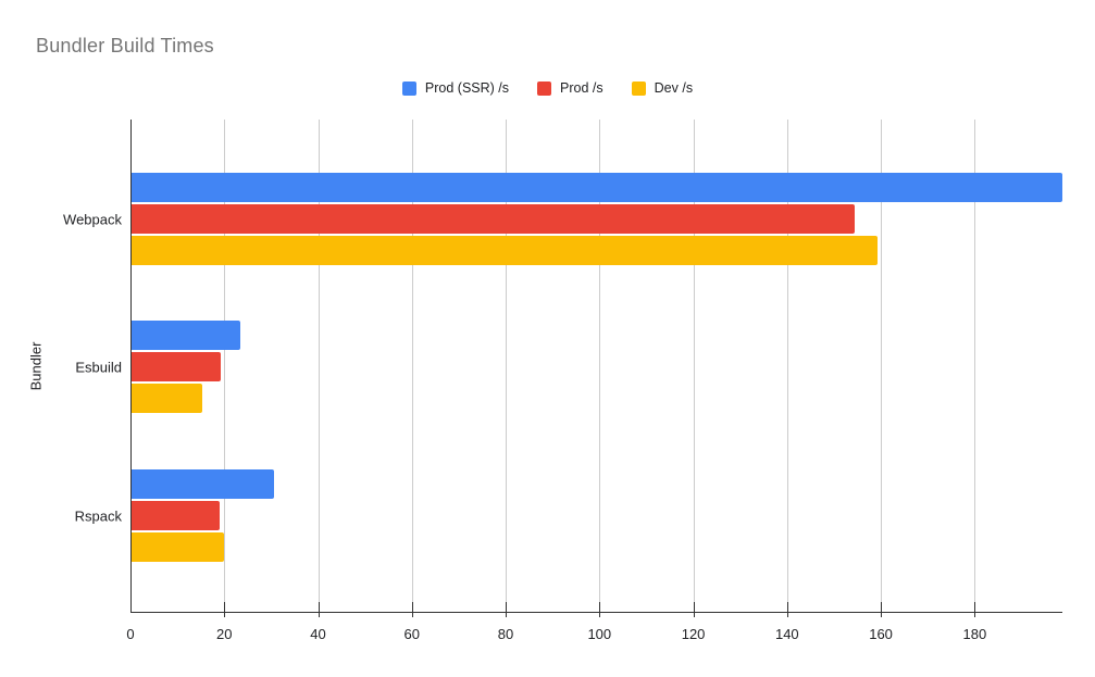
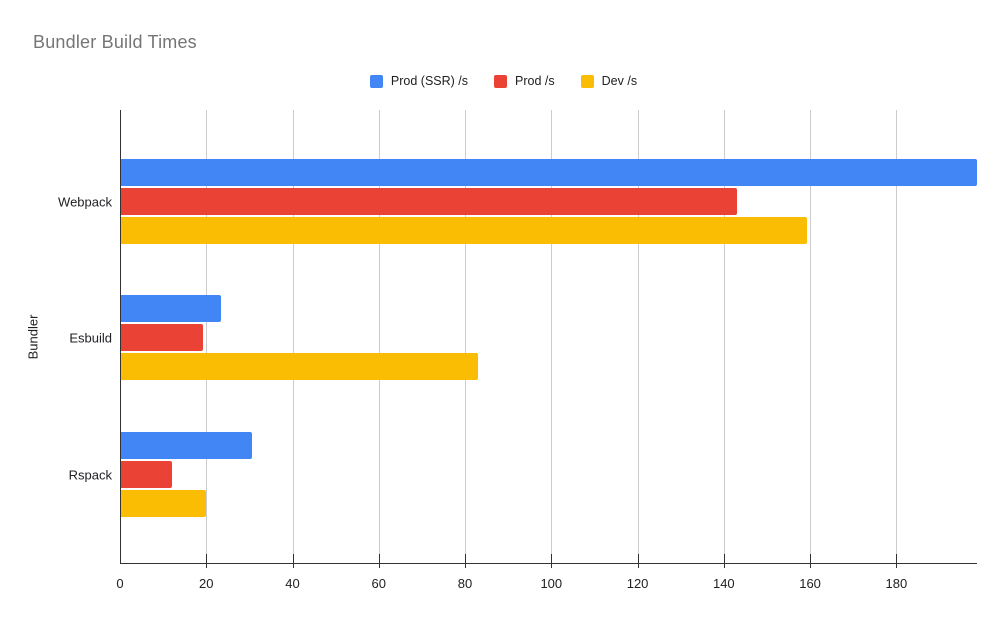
Prod /s/Webpack: 154 -> 143
Dev /s/Esbuild: 15 -> 83
Prod /s/Rspack: 19 -> 12
